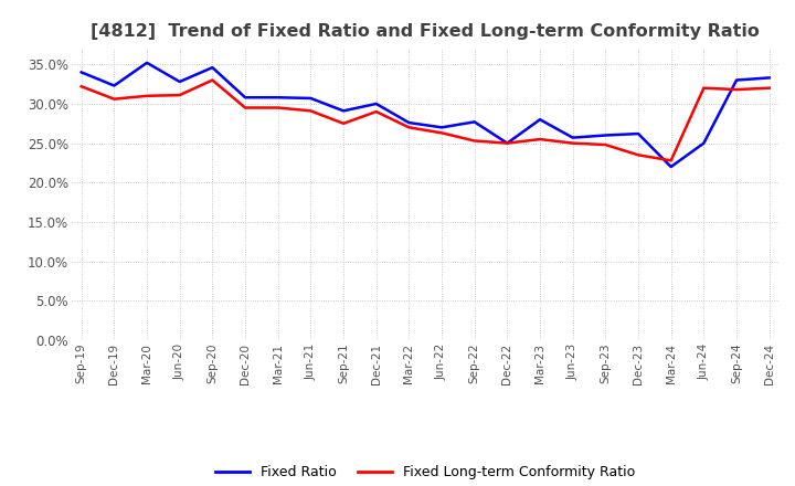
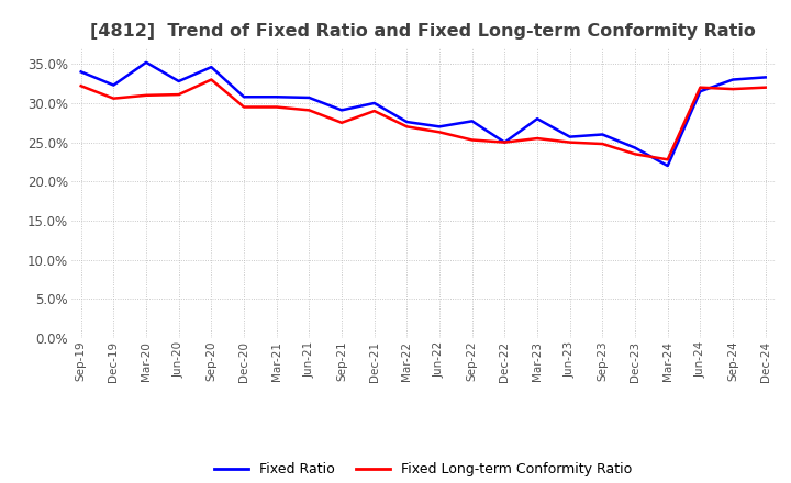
Fixed Ratio/Dec-23: 26.2% -> 24.3%
Fixed Ratio/Jun-24: 25.0% -> 31.5%
